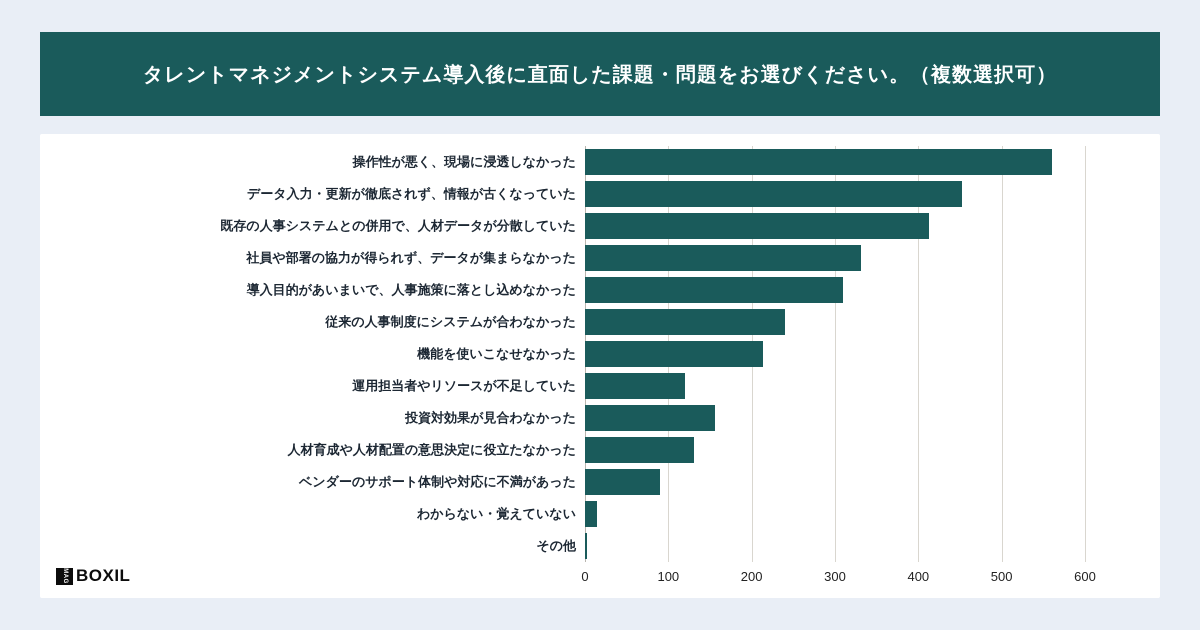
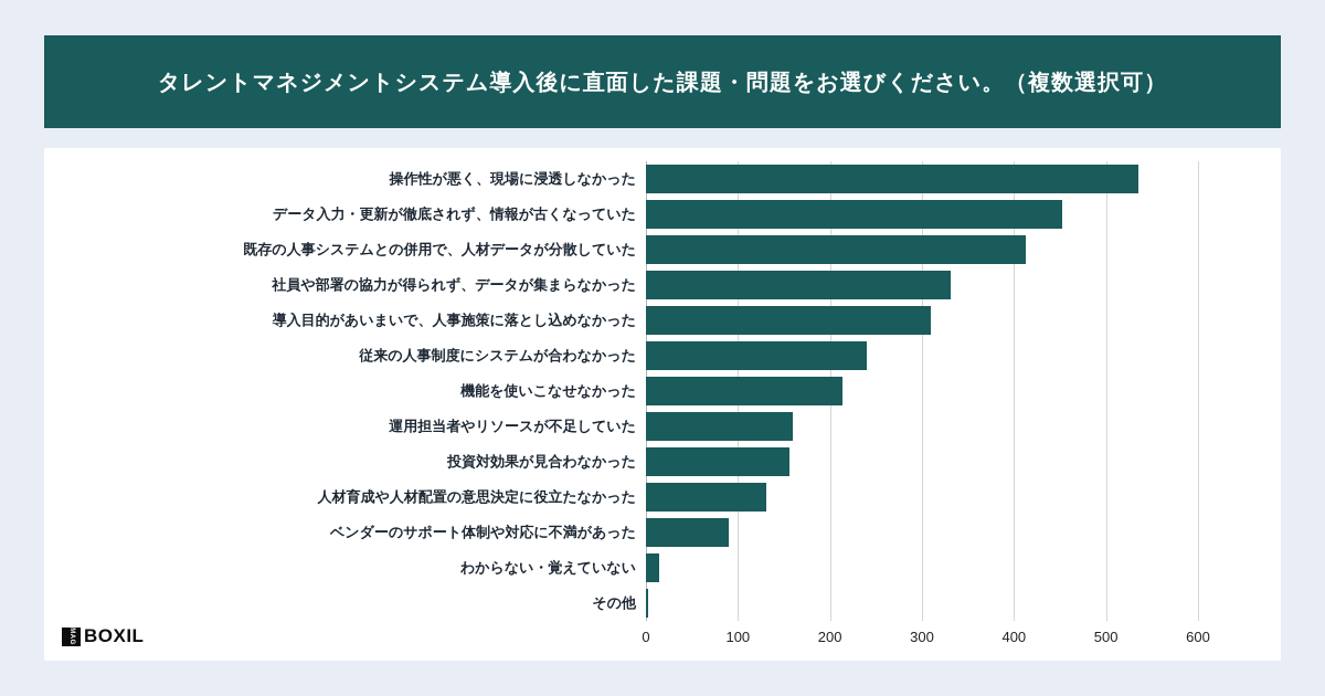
操作性が悪く、現場に浸透しなかった: 560 -> 540
運用担当者やリソースが不足していた: 120 -> 160
